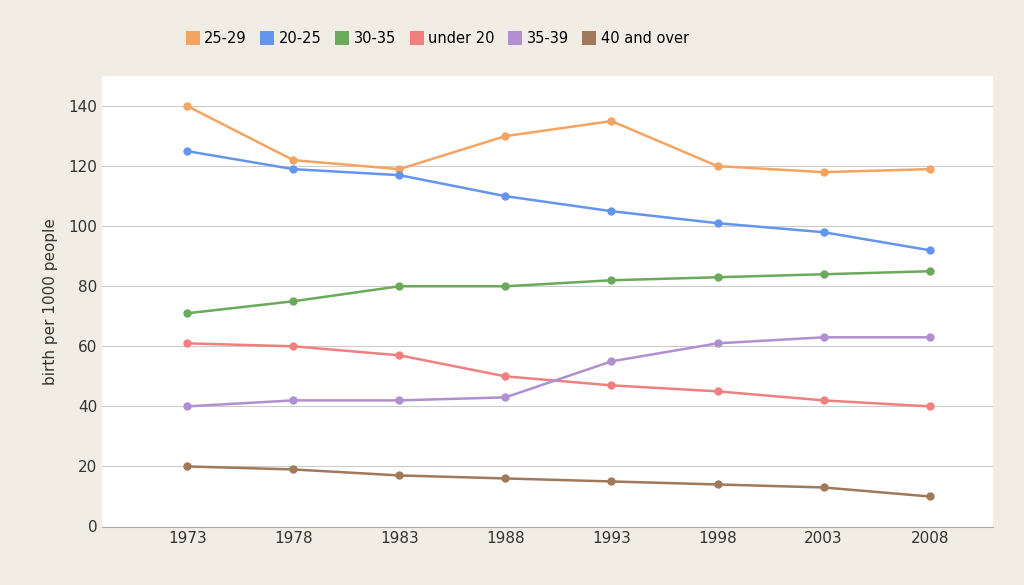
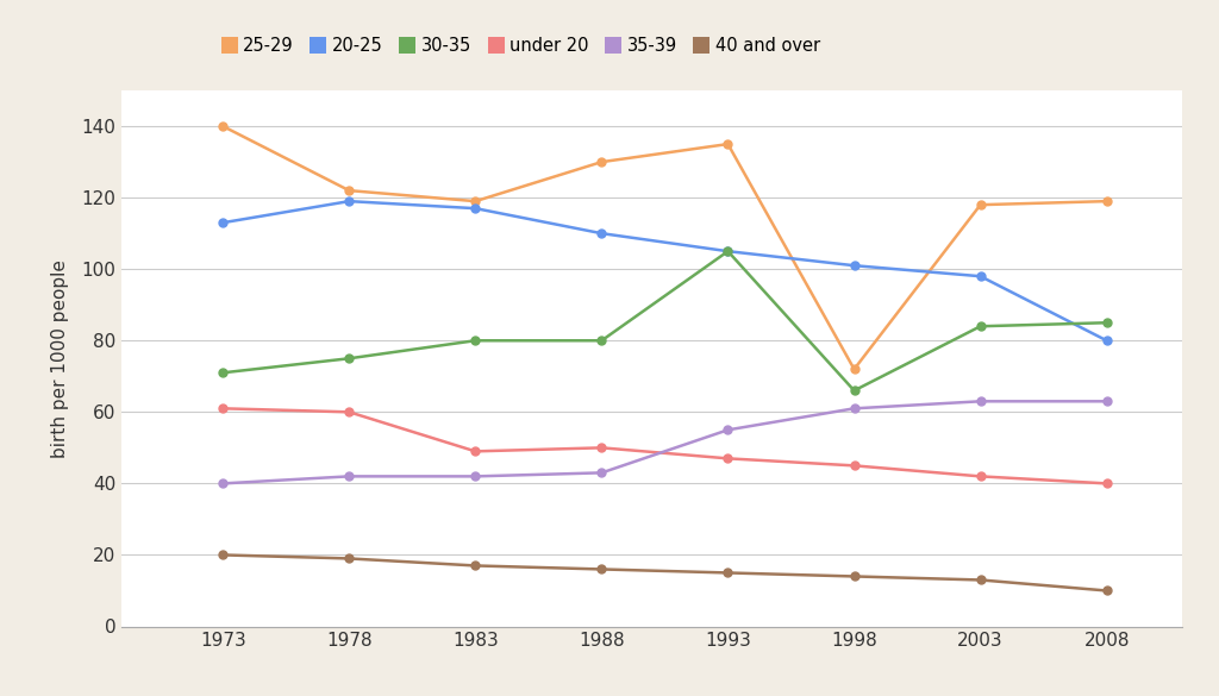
20-25/1973: 125 -> 113
under 20/1983: 57 -> 49
30-35/1993: 82 -> 105
25-29/1998: 120 -> 72
30-35/1998: 83 -> 66
20-25/2008: 92 -> 80
